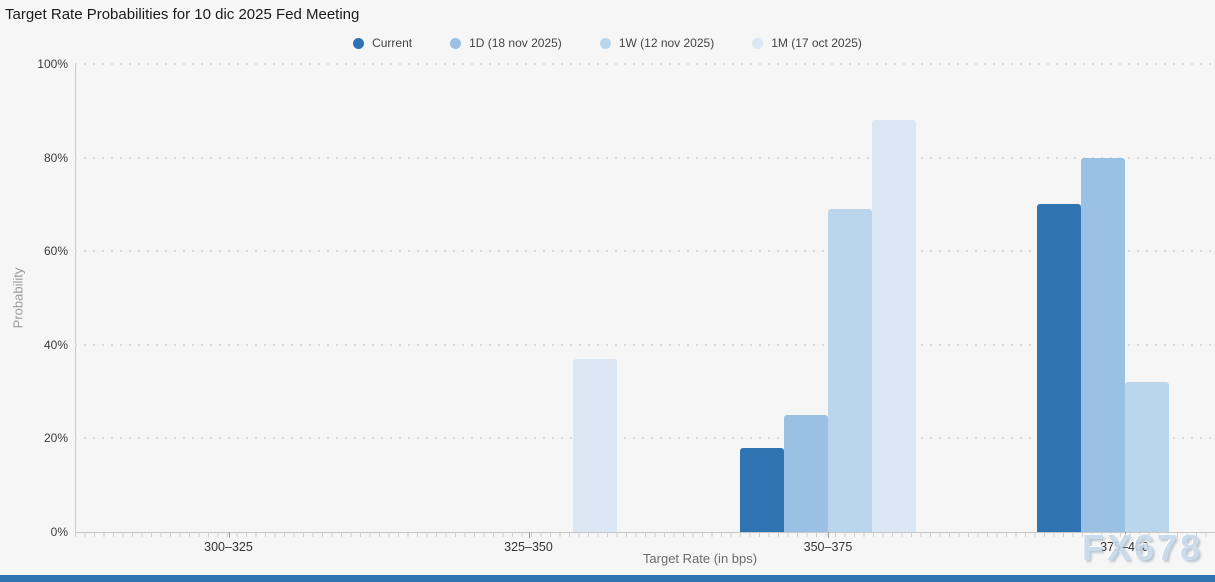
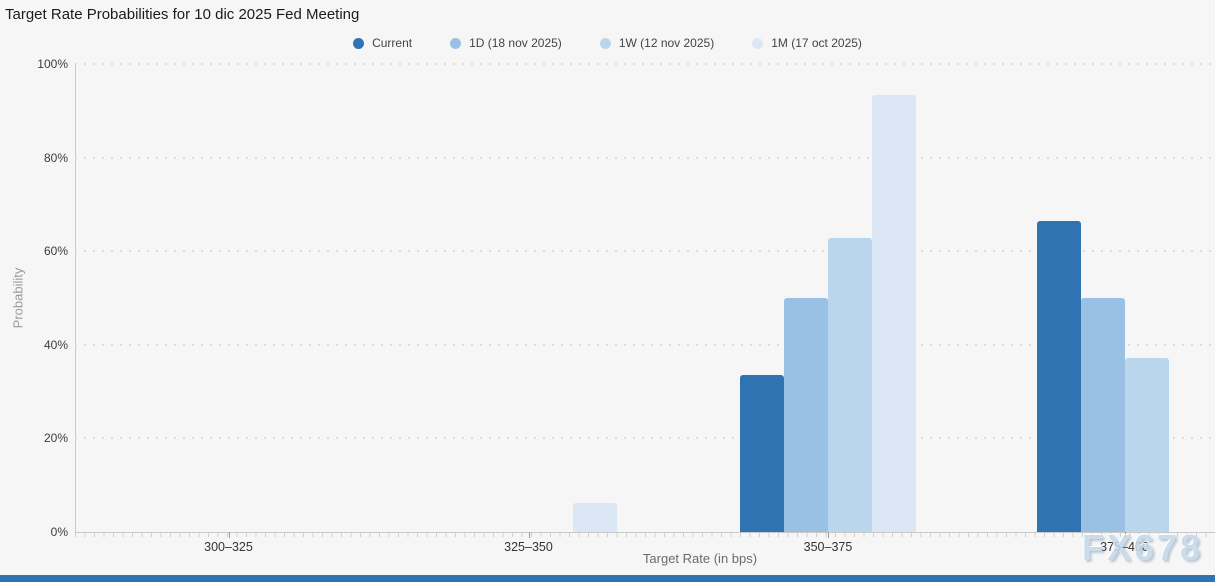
1M (17 oct 2025)/325–350: 37% -> 6%
Current/350–375: 18% -> 34%
1D (18 nov 2025)/350–375: 25% -> 50%
1W (12 nov 2025)/350–375: 69% -> 63%
1M (17 oct 2025)/350–375: 88% -> 93%
Current/375–400: 70% -> 66%
1D (18 nov 2025)/375–400: 80% -> 50%
1W (12 nov 2025)/375–400: 32% -> 37%
